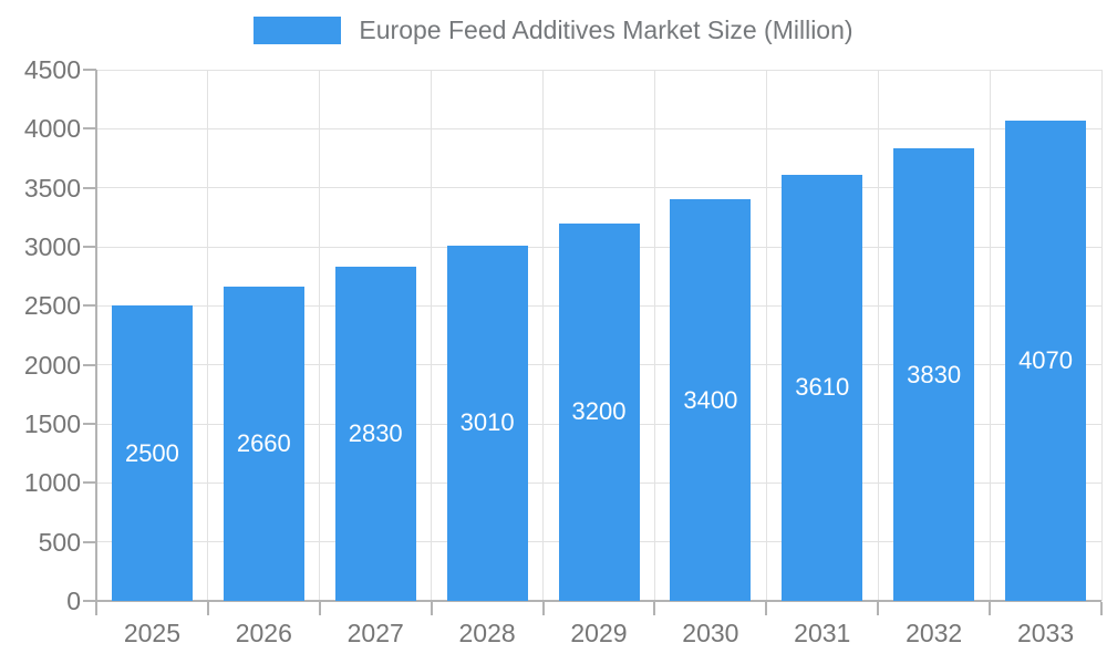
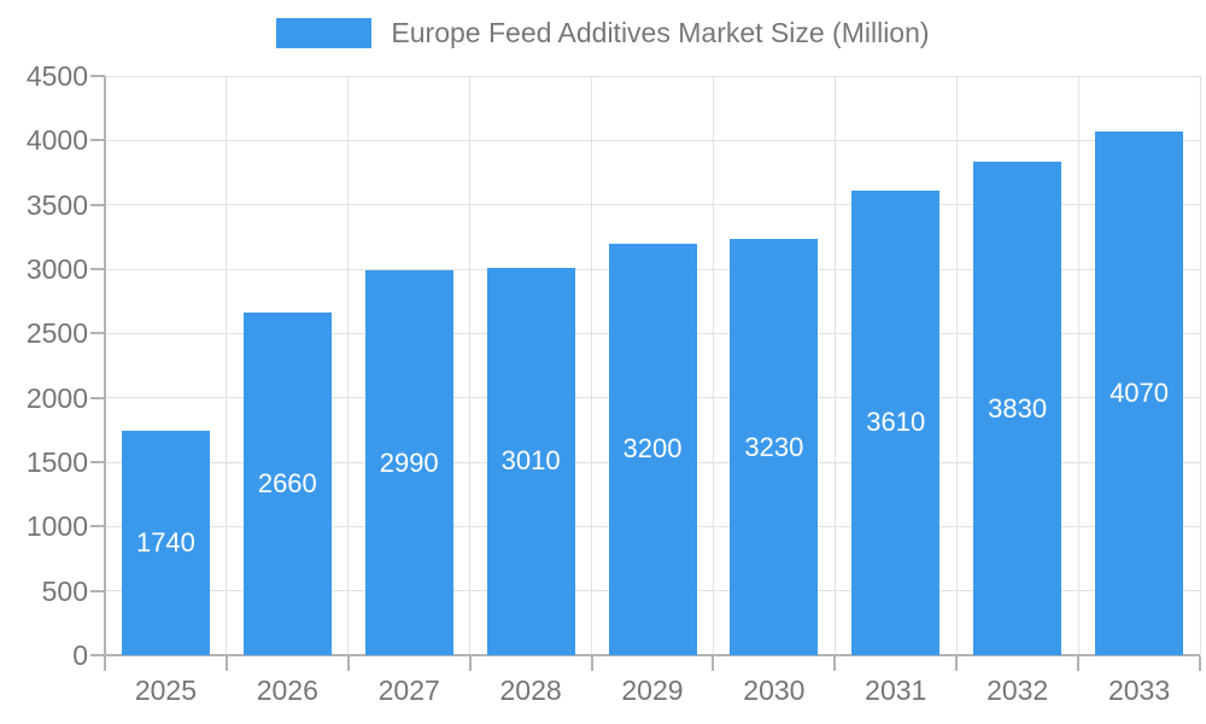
2025: 2500 -> 1740
2027: 2830 -> 2990
2030: 3400 -> 3230
